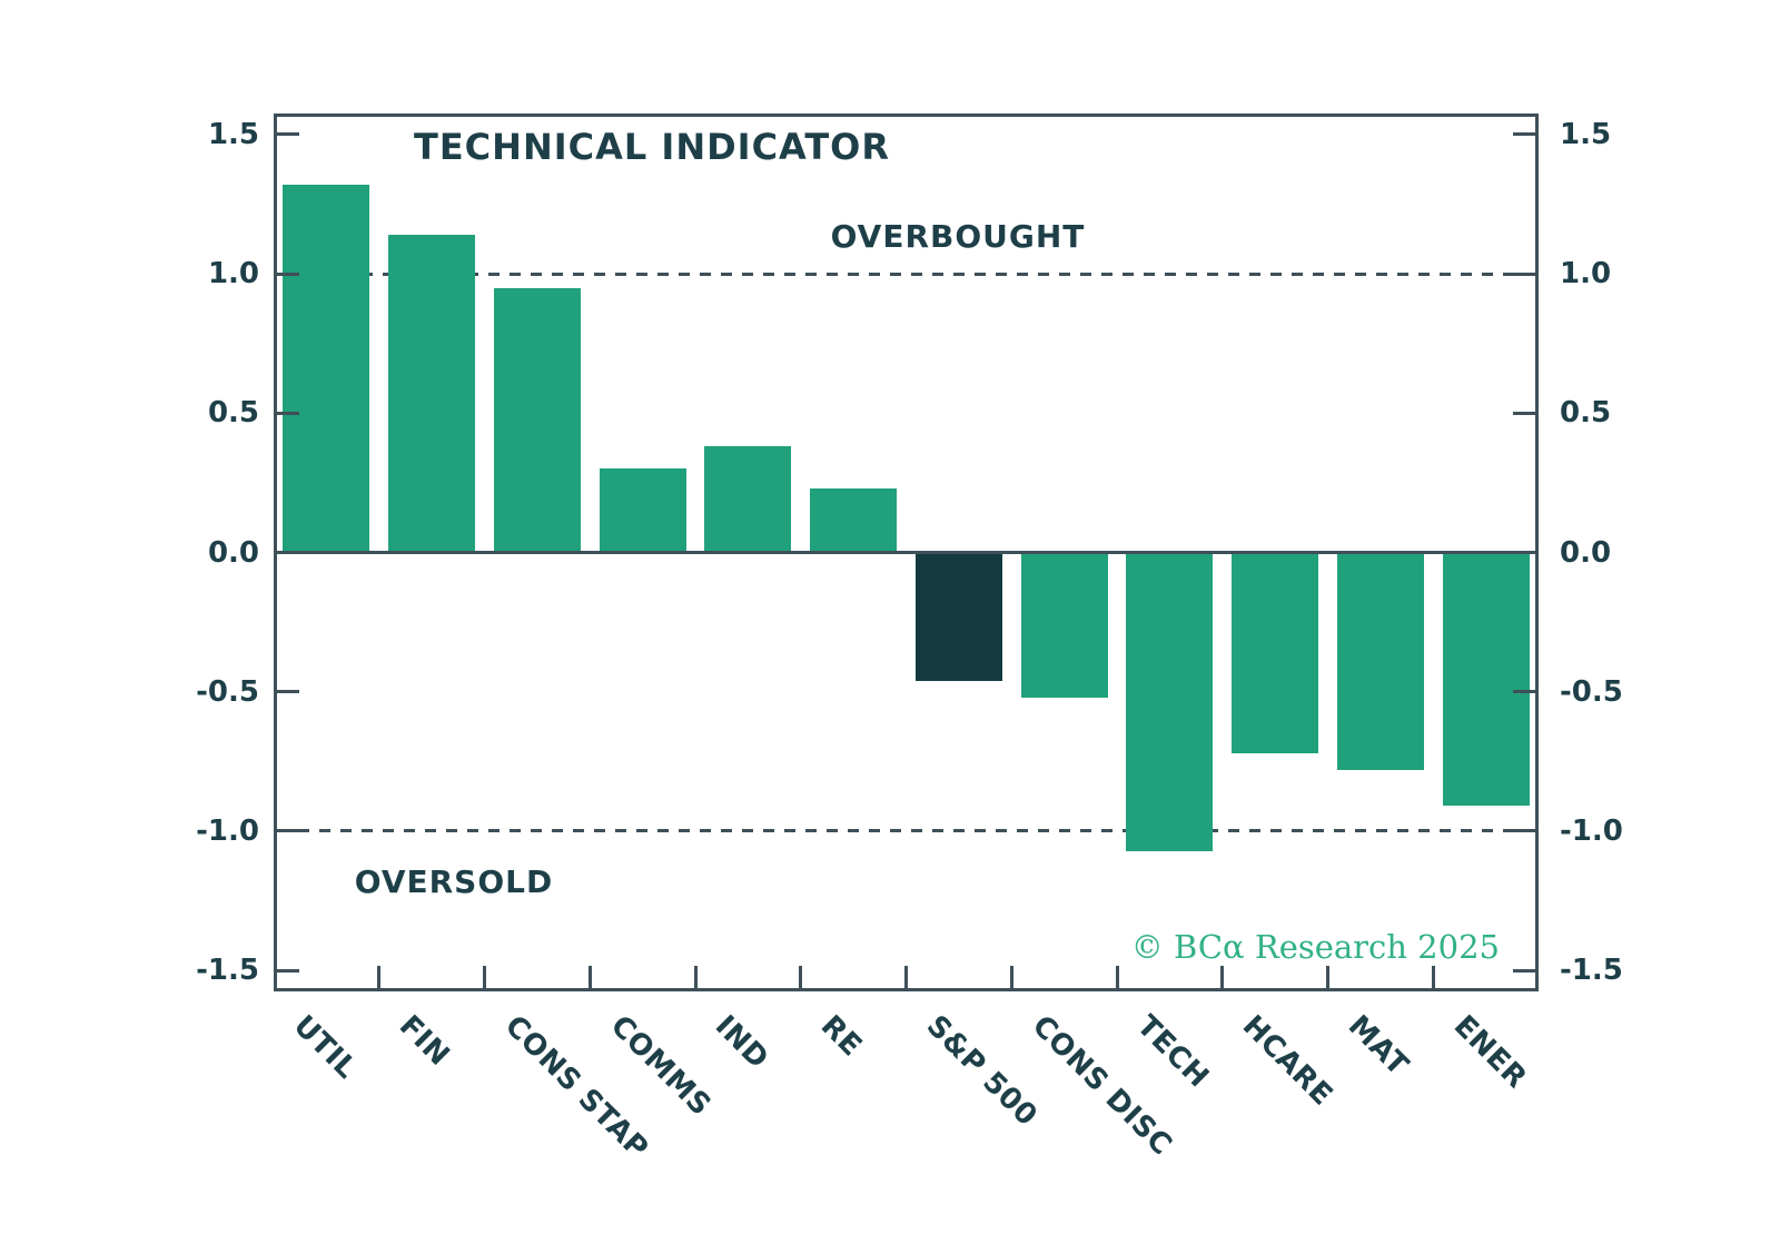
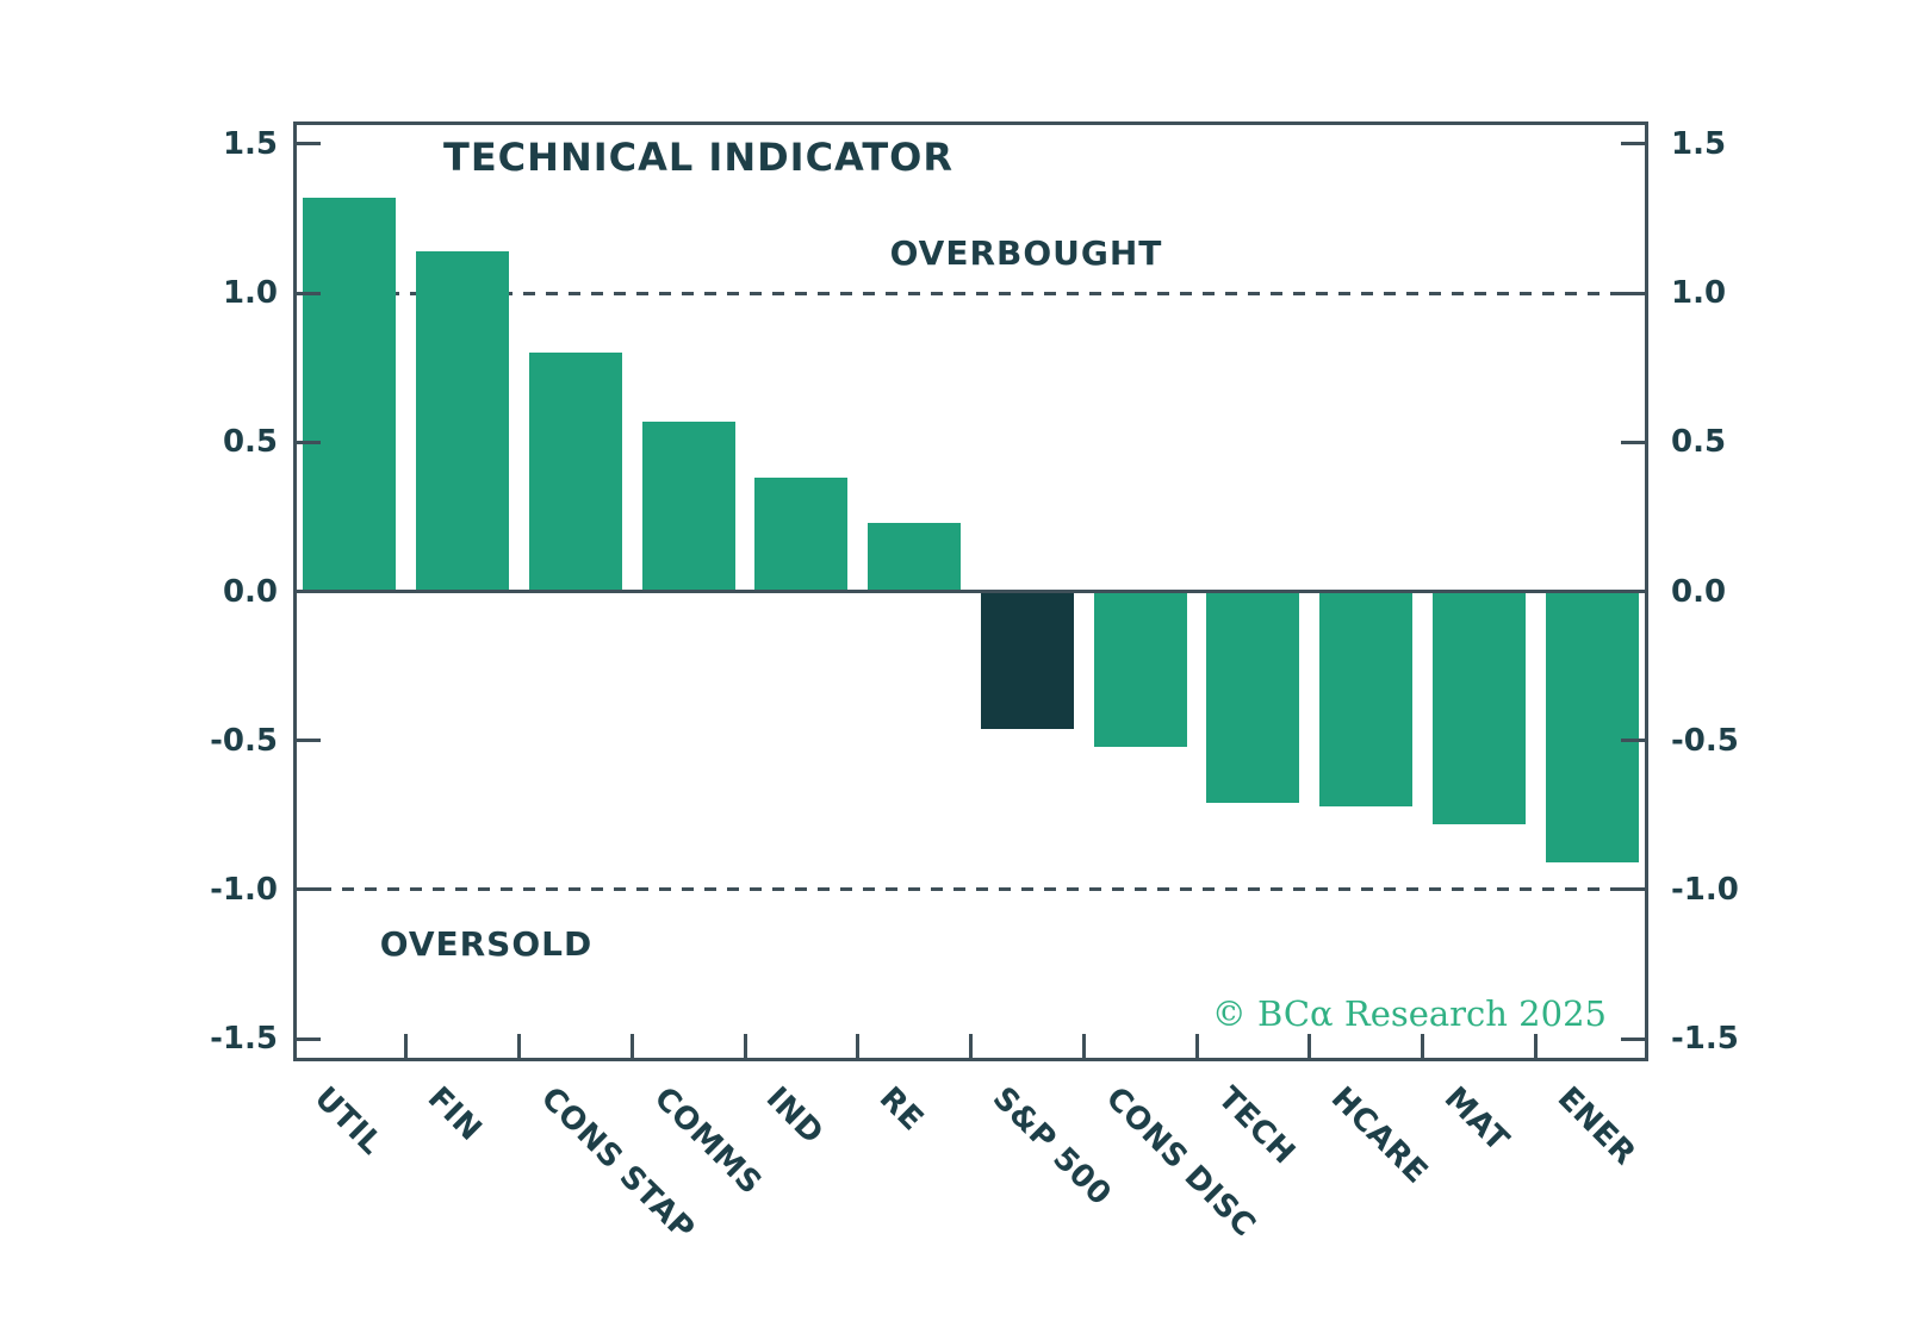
CONS STAP: 0.95 -> 0.80
COMMS: 0.30 -> 0.57
TECH: -1.07 -> -0.71
